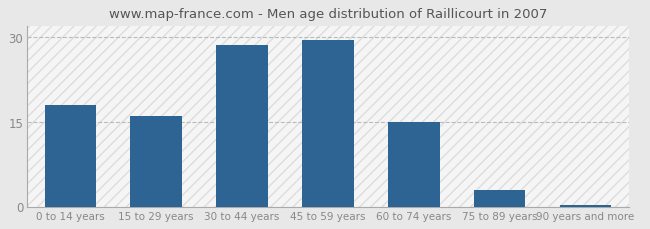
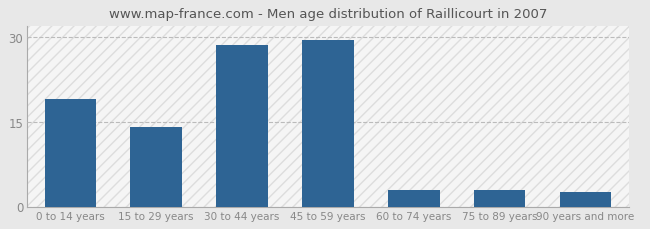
0 to 14 years: 18.0 -> 19.0
15 to 29 years: 16.0 -> 14.0
60 to 74 years: 15.0 -> 3.0
90 years and more: 0.3 -> 2.6
